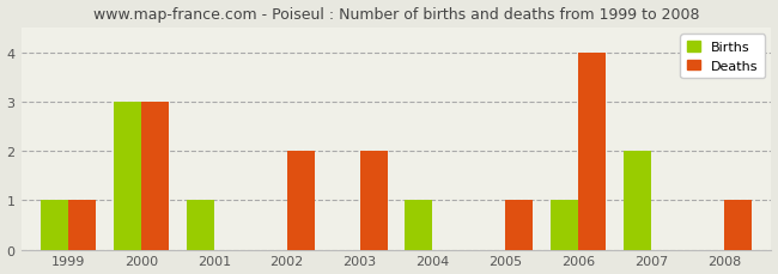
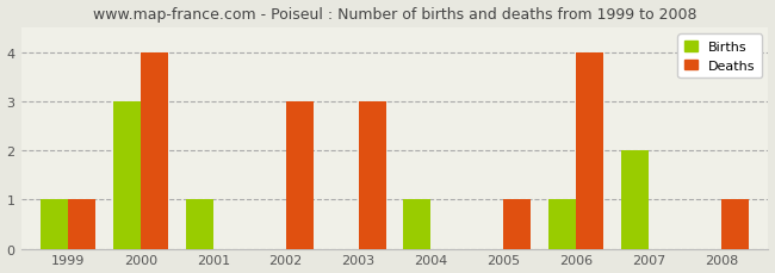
Deaths/2000: 3 -> 4
Deaths/2002: 2 -> 3
Deaths/2003: 2 -> 3
